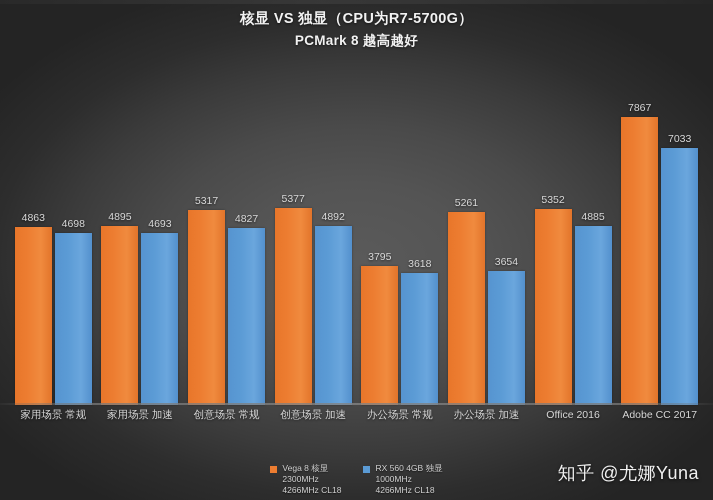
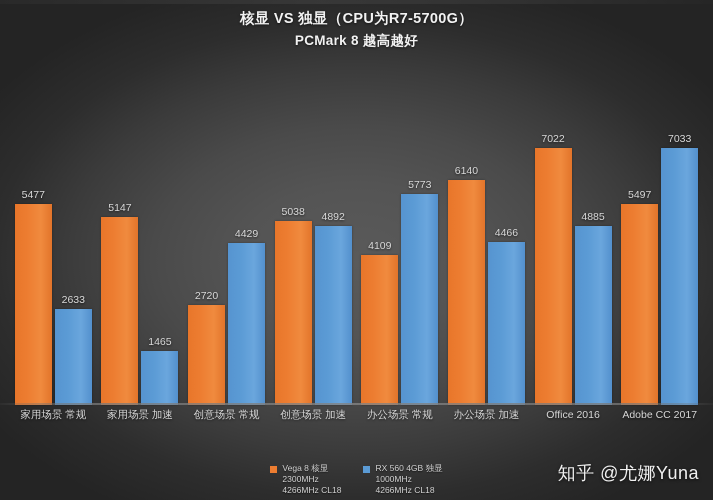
Vega 8 核显/家用场景 常规: 4863 -> 5477
RX 560 4GB 独显/家用场景 常规: 4698 -> 2633
Vega 8 核显/家用场景 加速: 4895 -> 5147
RX 560 4GB 独显/家用场景 加速: 4693 -> 1465
Vega 8 核显/创意场景 常规: 5317 -> 2720
RX 560 4GB 独显/创意场景 常规: 4827 -> 4429
Vega 8 核显/创意场景 加速: 5377 -> 5038
Vega 8 核显/办公场景 常规: 3795 -> 4109
RX 560 4GB 独显/办公场景 常规: 3618 -> 5773
Vega 8 核显/办公场景 加速: 5261 -> 6140
RX 560 4GB 独显/办公场景 加速: 3654 -> 4466
Vega 8 核显/Office 2016: 5352 -> 7022
Vega 8 核显/Adobe CC 2017: 7867 -> 5497
